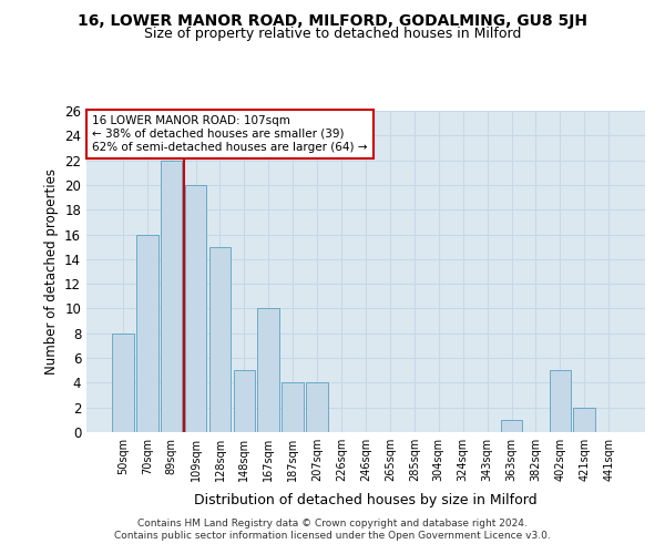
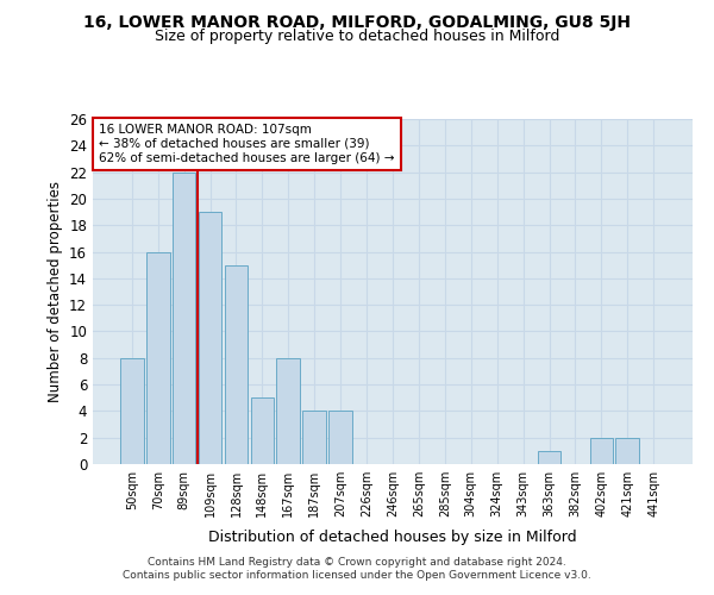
109sqm: 20 -> 19
167sqm: 10 -> 8
402sqm: 5 -> 2
